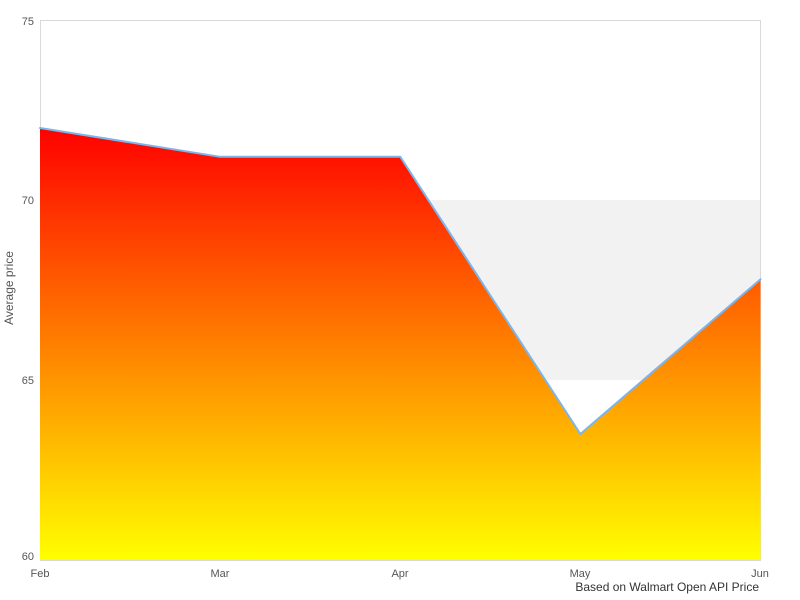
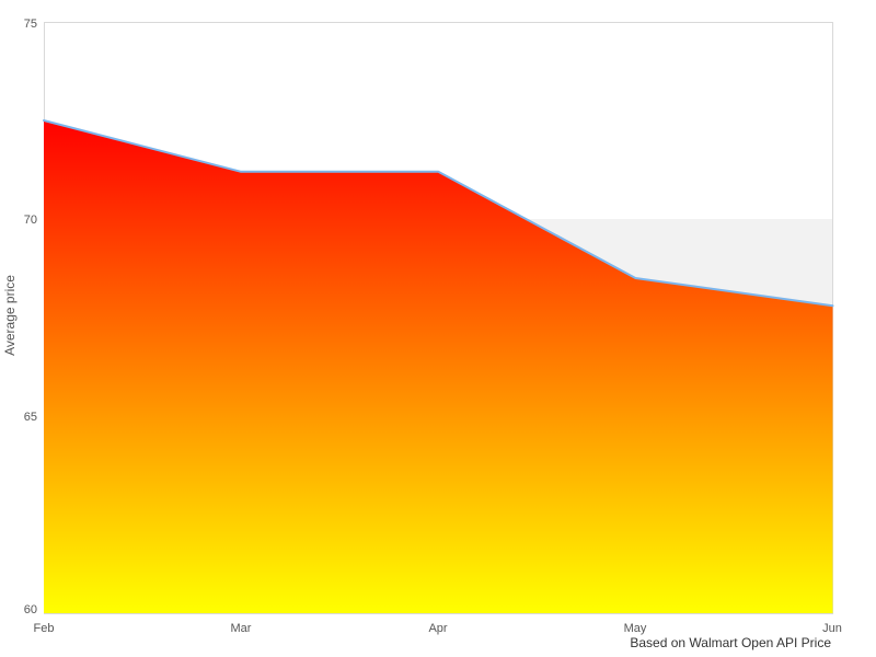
Feb: 72.0 -> 72.5
May: 63.5 -> 68.5
